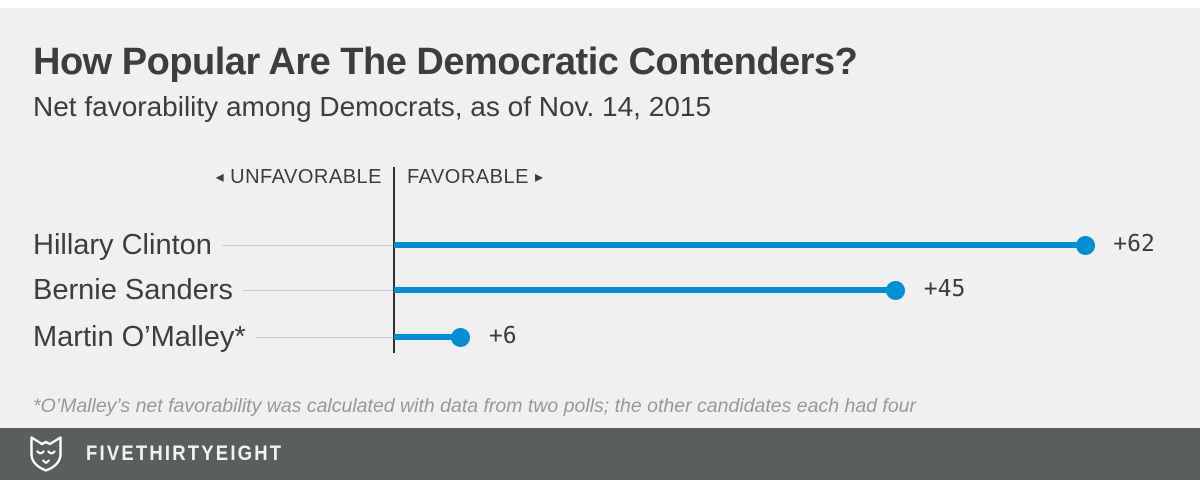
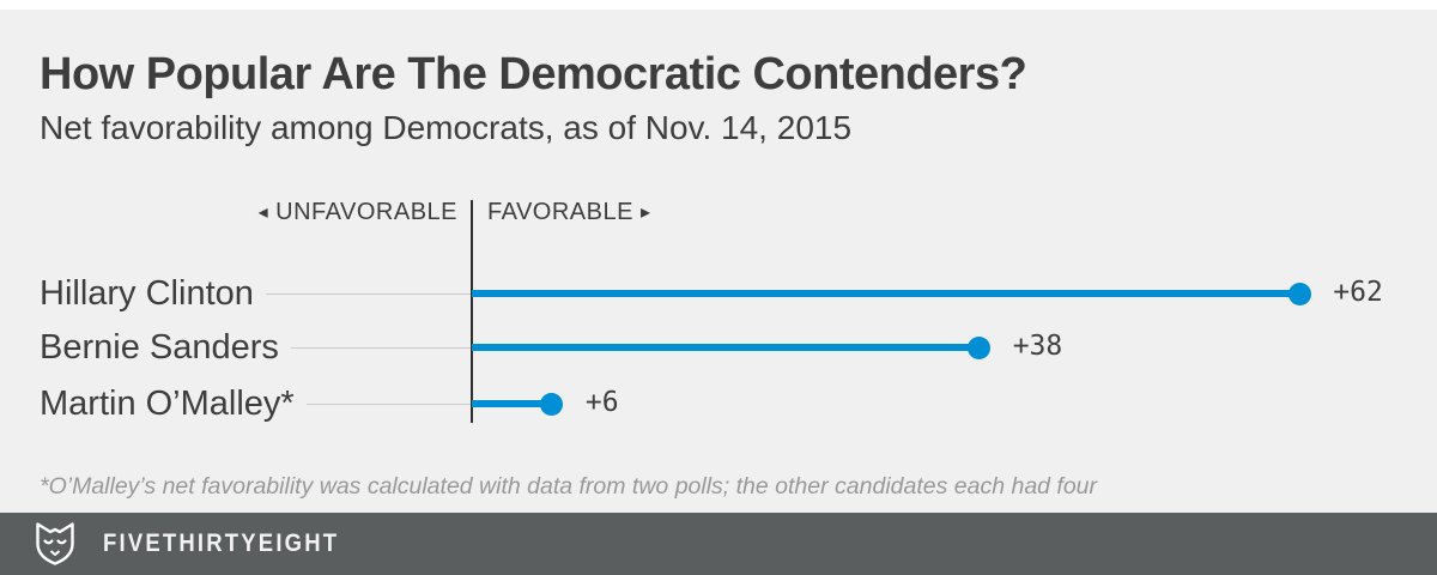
Bernie Sanders: +45 -> +38
